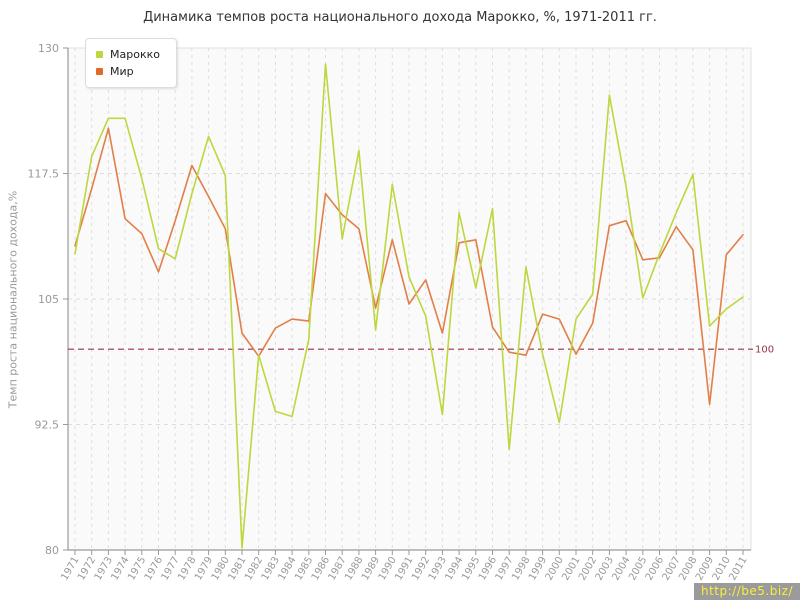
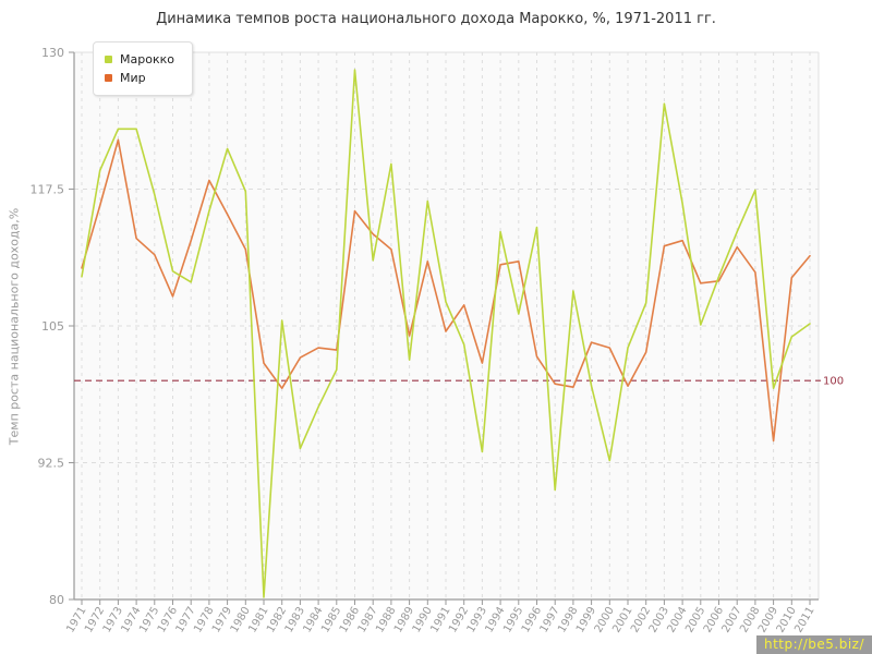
Марокко/1982: 99.4 -> 105.5
Марокко/1984: 93.3 -> 97.6
Марокко/2002: 105.5 -> 107.1
Марокко/2009: 102.3 -> 99.3
